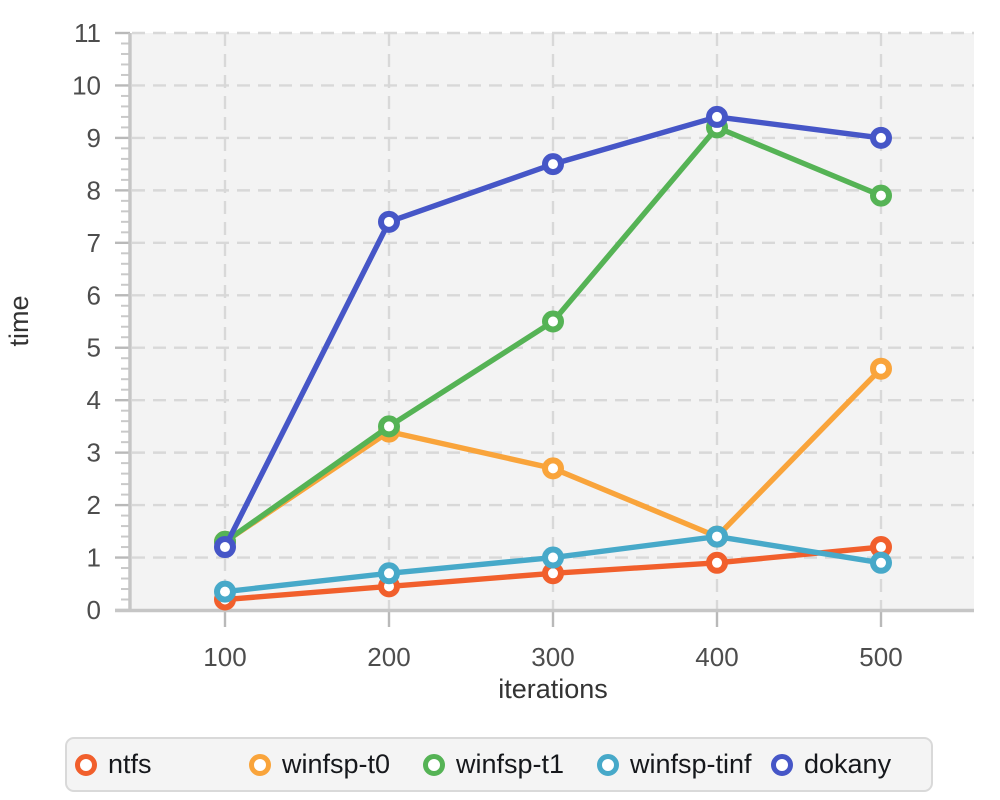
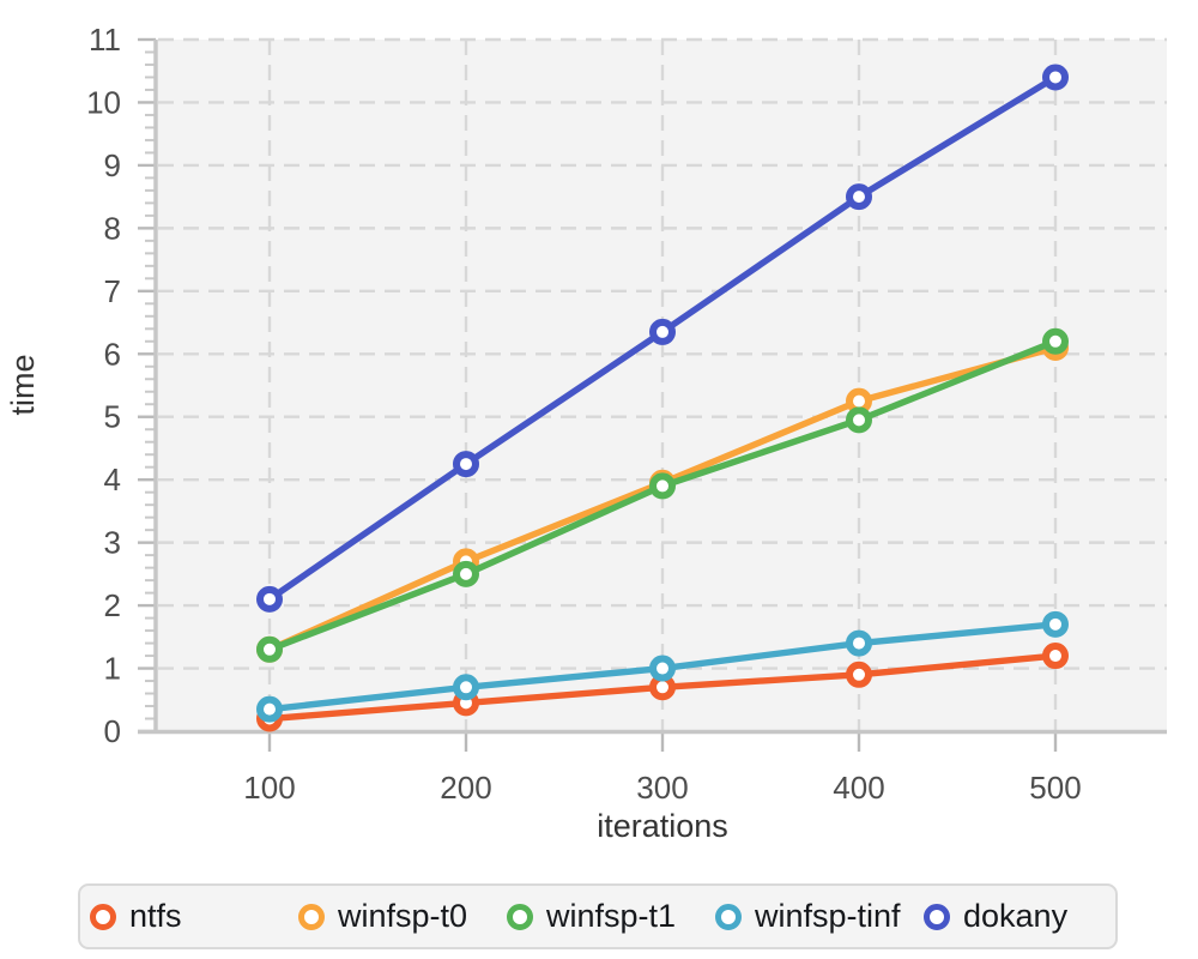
dokany/100: 1.2 -> 2.1
winfsp-t0/200: 3.4 -> 2.7
winfsp-t1/200: 3.5 -> 2.5
dokany/200: 7.4 -> 4.2
winfsp-t0/300: 2.7 -> 4.0
winfsp-t1/300: 5.5 -> 3.9
dokany/300: 8.5 -> 6.3
winfsp-t0/400: 1.4 -> 5.2
winfsp-t1/400: 9.2 -> 5.0
dokany/400: 9.4 -> 8.5
winfsp-t0/500: 4.6 -> 6.1
winfsp-t1/500: 7.9 -> 6.2
winfsp-tinf/500: 0.9 -> 1.7
dokany/500: 9.0 -> 10.4
